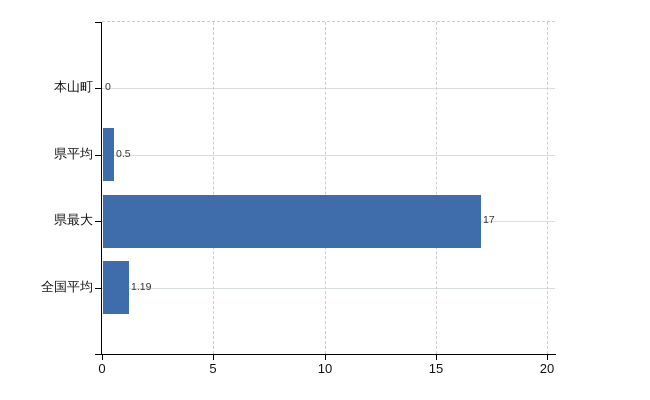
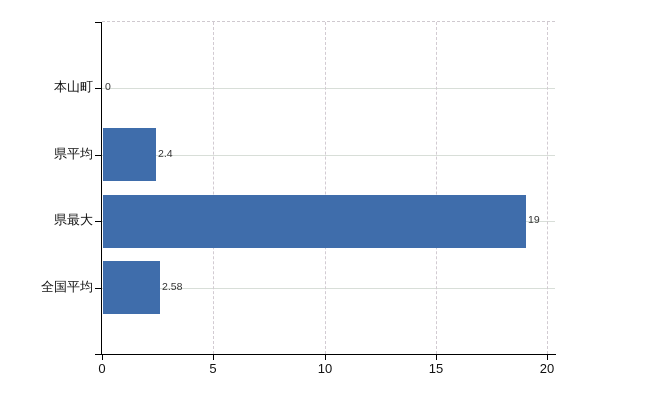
県平均: 0.5 -> 2.4
県最大: 17 -> 19
全国平均: 1.19 -> 2.58
